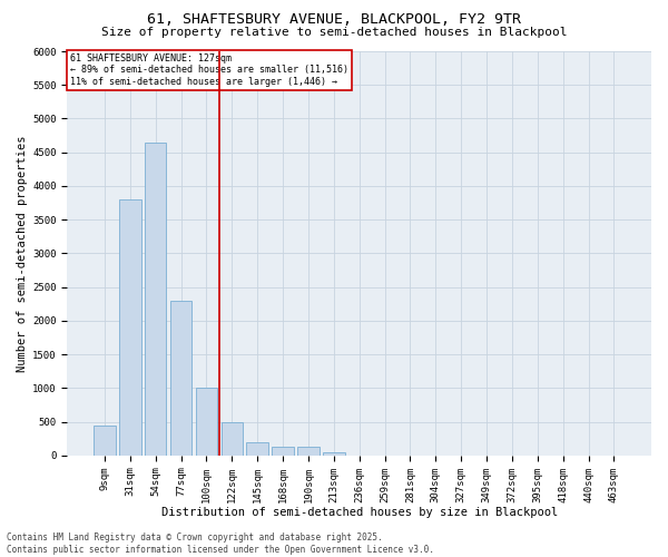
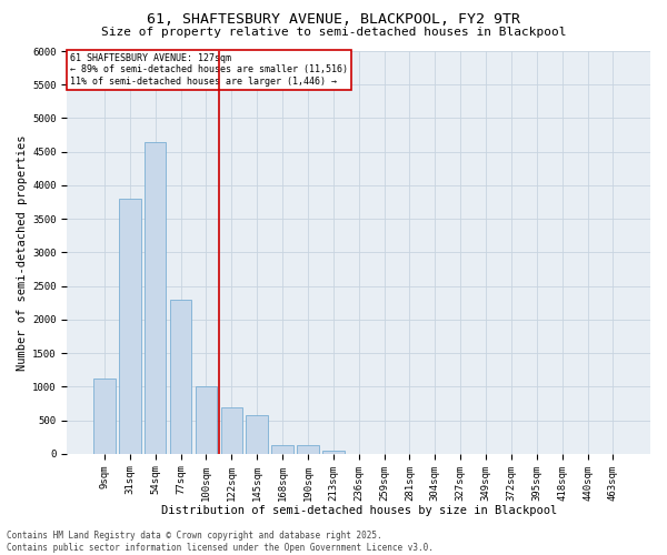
9sqm: 450 -> 1120
122sqm: 500 -> 700
145sqm: 200 -> 580
